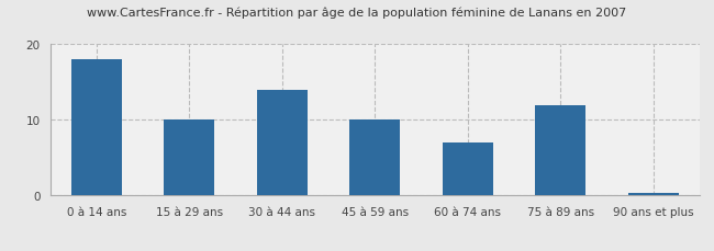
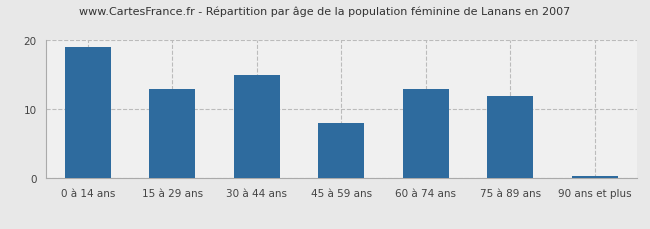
0 à 14 ans: 18.0 -> 19.0
15 à 29 ans: 10.0 -> 13.0
30 à 44 ans: 14.0 -> 15.0
45 à 59 ans: 10.0 -> 8.0
60 à 74 ans: 7.0 -> 13.0
